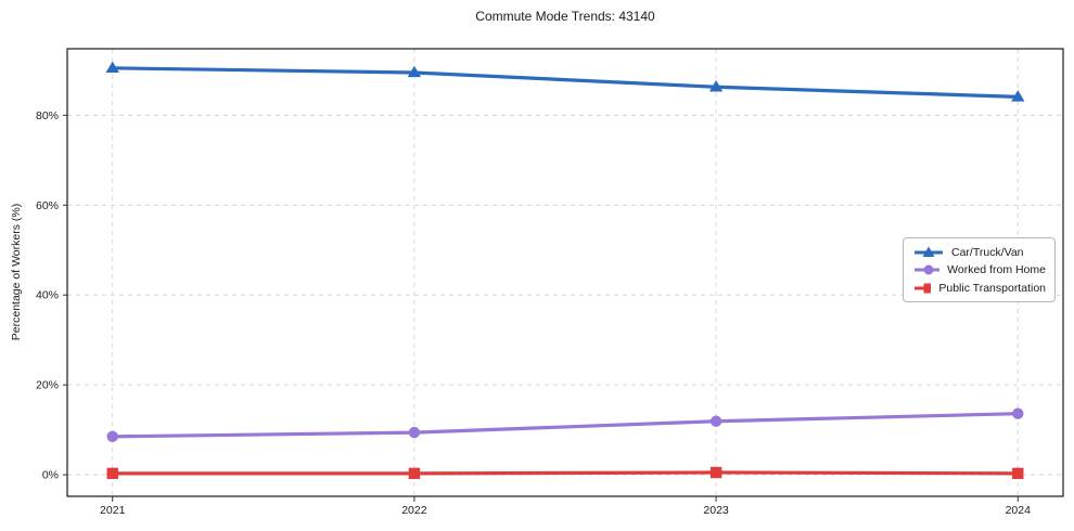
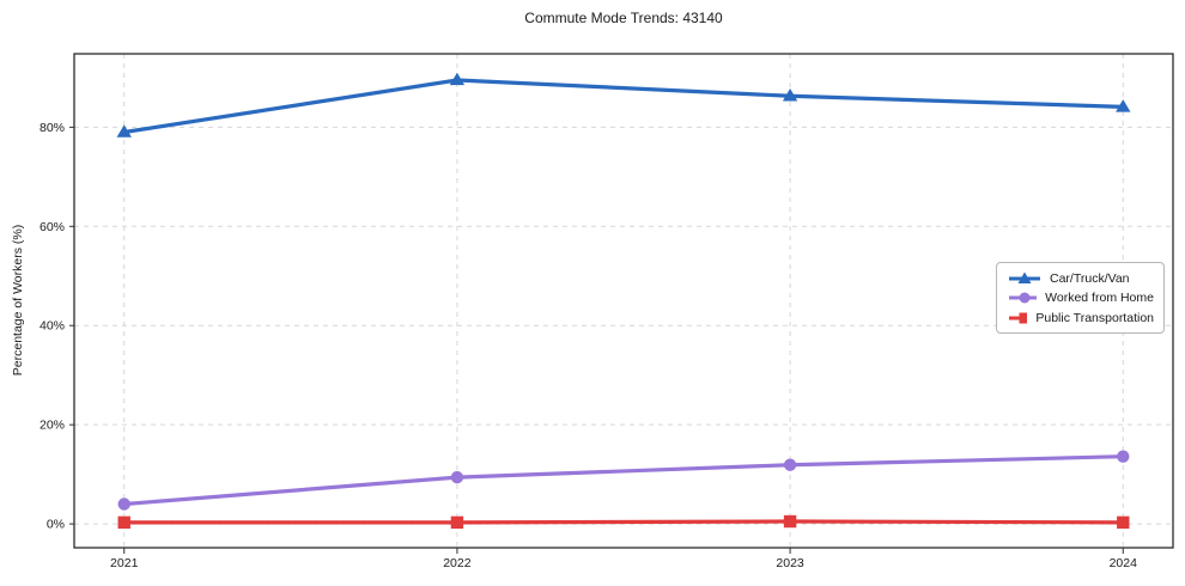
Car/Truck/Van/2021: 90% -> 79%
Worked from Home/2021: 8% -> 4%
